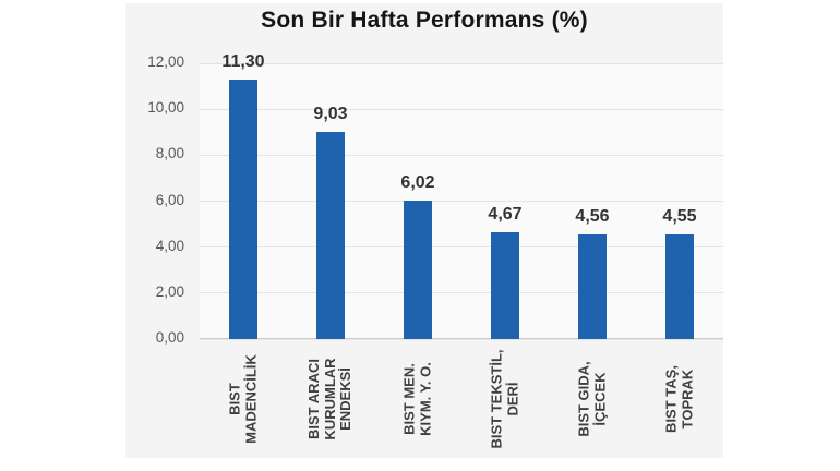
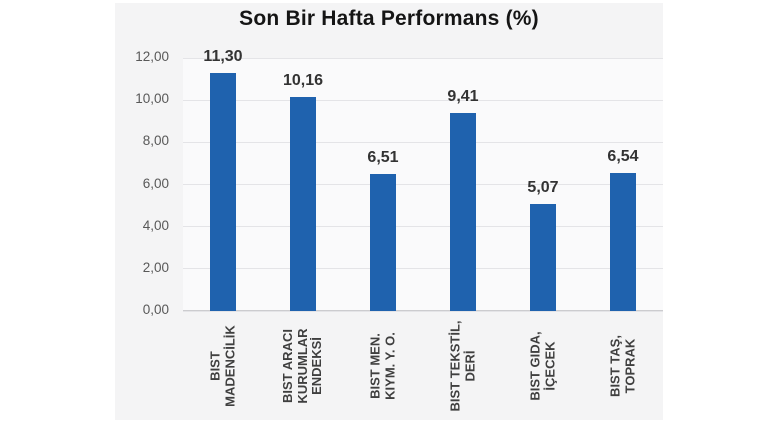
BIST ARACI KURUMLAR ENDEKSİ: 9,03 -> 10,16
BIST MEN. KIYM. Y. O.: 6,02 -> 6,51
BIST TEKSTİL, DERİ: 4,67 -> 9,41
BIST GIDA, İÇECEK: 4,56 -> 5,07
BIST TAŞ, TOPRAK: 4,55 -> 6,54
